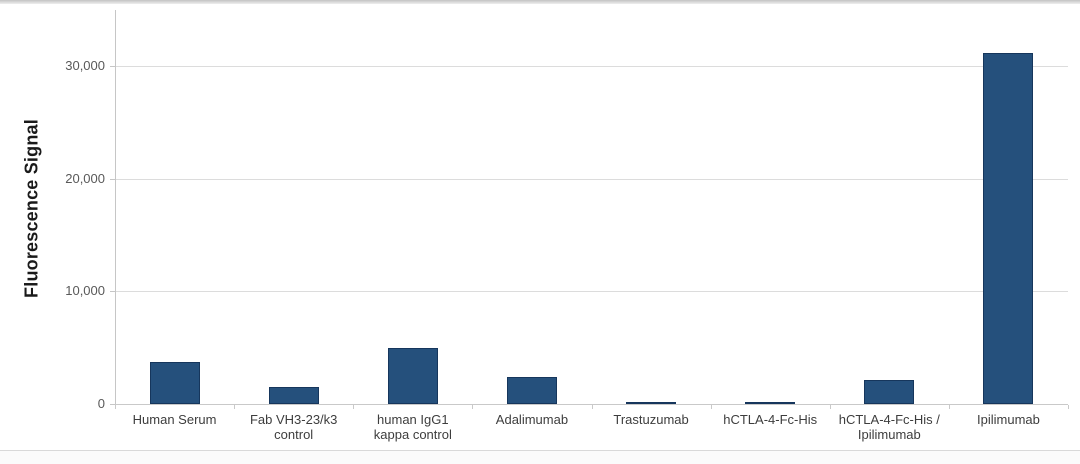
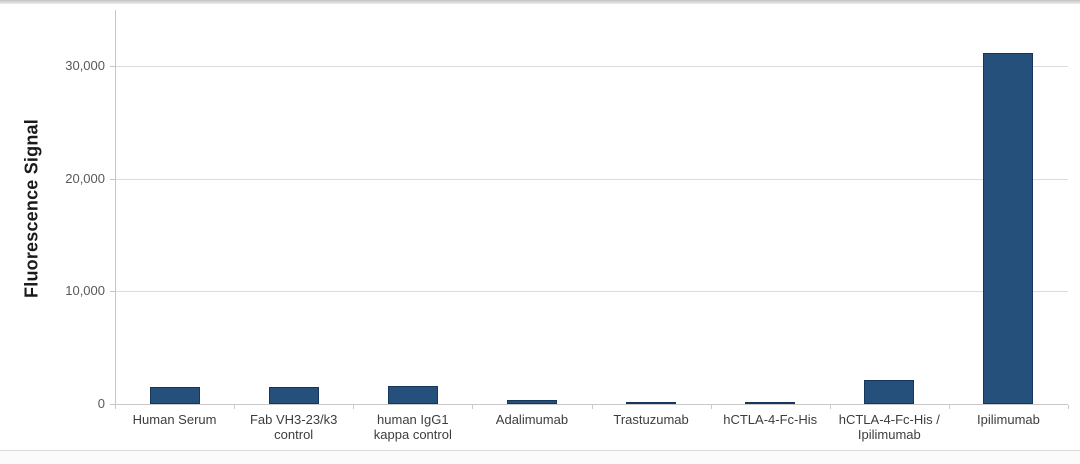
Human Serum: 3700 -> 1500
human IgG1 kappa control: 5000 -> 1600
Adalimumab: 2400 -> 400
